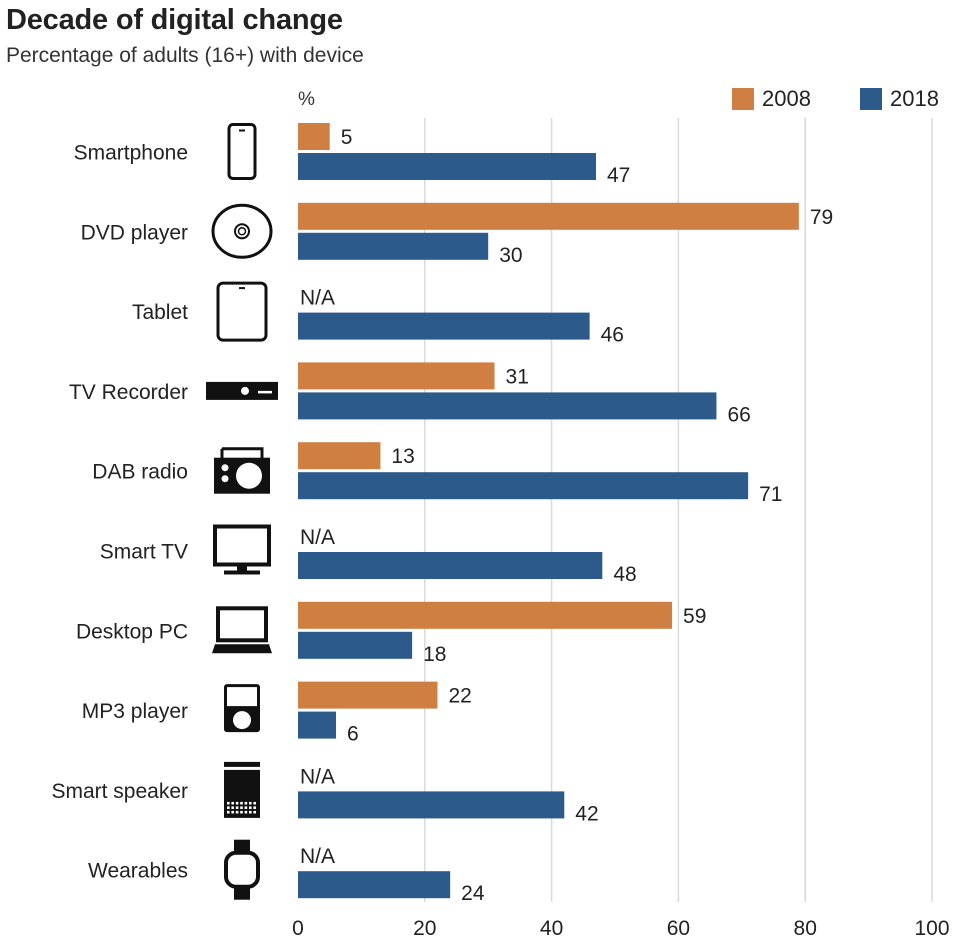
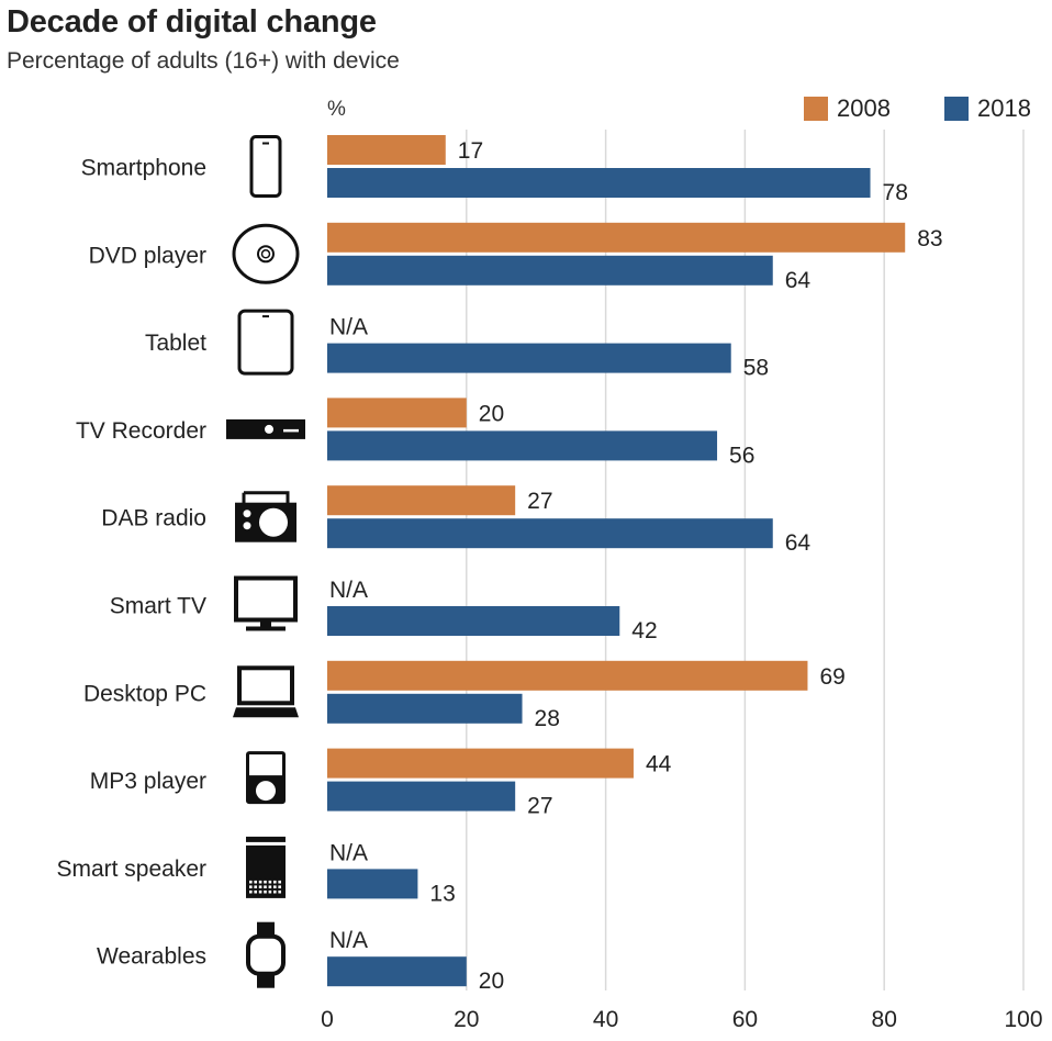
2008/Smartphone: 5 -> 17
2018/Smartphone: 47 -> 78
2008/DVD player: 79 -> 83
2018/DVD player: 30 -> 64
2018/Tablet: 46 -> 58
2008/TV Recorder: 31 -> 20
2018/TV Recorder: 66 -> 56
2008/DAB radio: 13 -> 27
2018/DAB radio: 71 -> 64
2018/Smart TV: 48 -> 42
2008/Desktop PC: 59 -> 69
2018/Desktop PC: 18 -> 28
2008/MP3 player: 22 -> 44
2018/MP3 player: 6 -> 27
2018/Smart speaker: 42 -> 13
2018/Wearables: 24 -> 20
